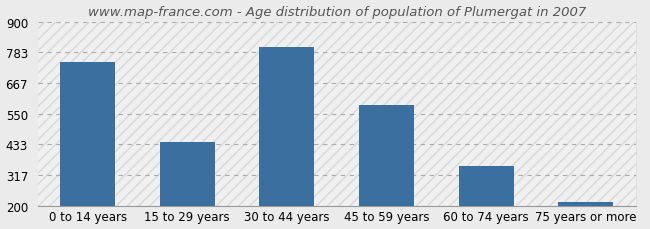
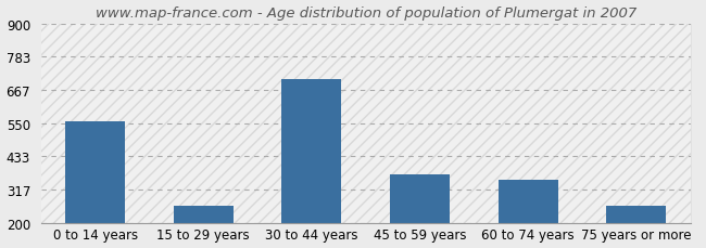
0 to 14 years: 745 -> 555
15 to 29 years: 440 -> 260
30 to 44 years: 802 -> 705
45 to 59 years: 581 -> 370
75 years or more: 215 -> 260
